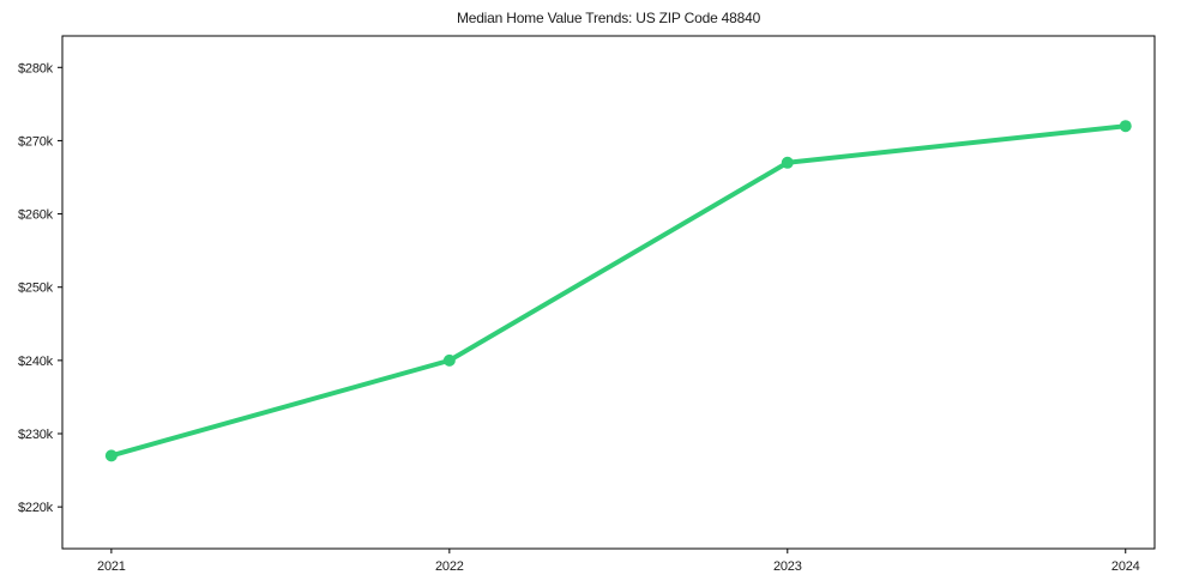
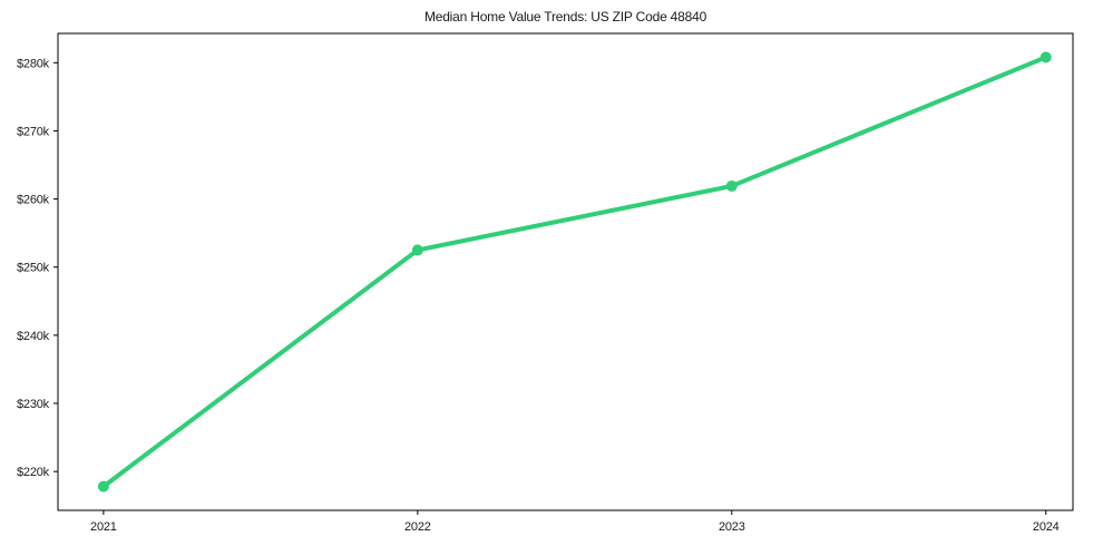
2021: $227k -> $218k
2022: $240k -> $252k
2023: $267k -> $262k
2024: $272k -> $281k
